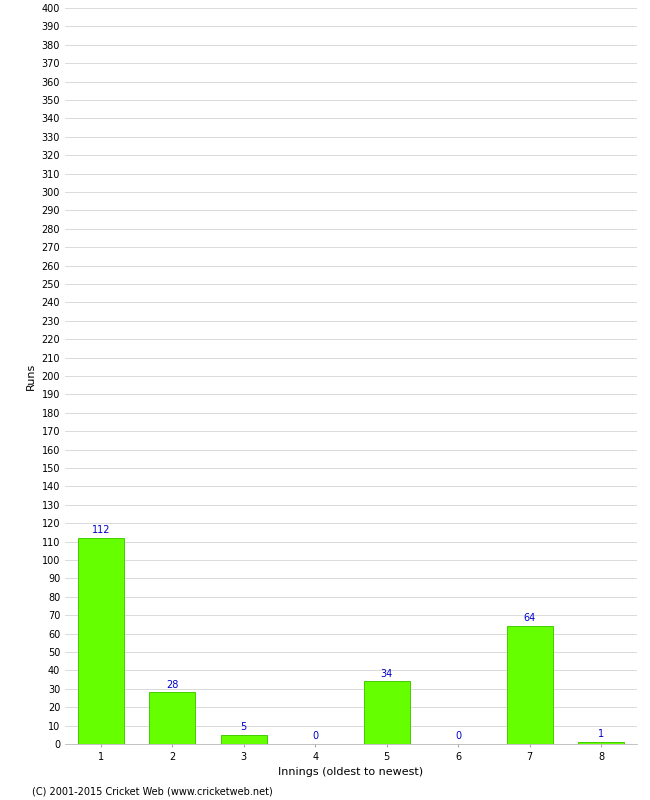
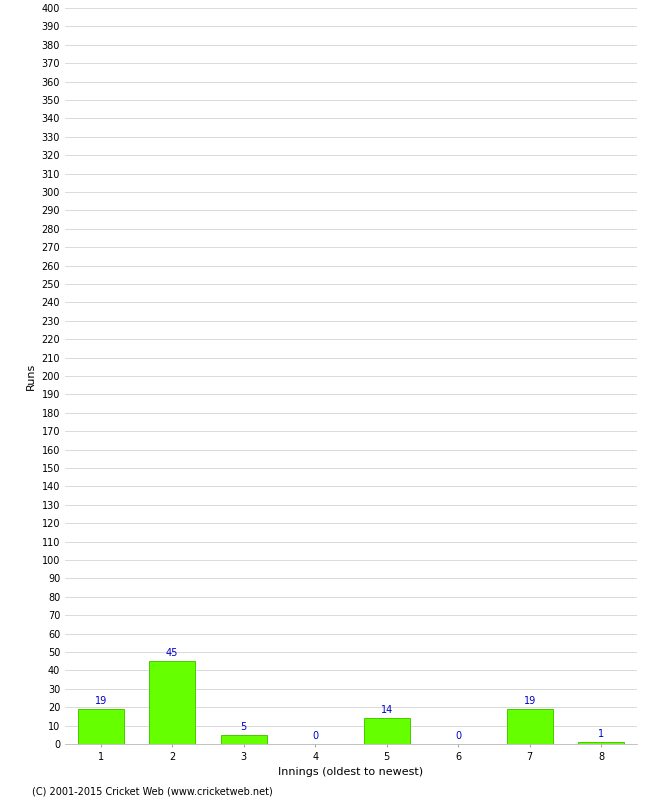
1: 112 -> 19
2: 28 -> 45
5: 34 -> 14
7: 64 -> 19
